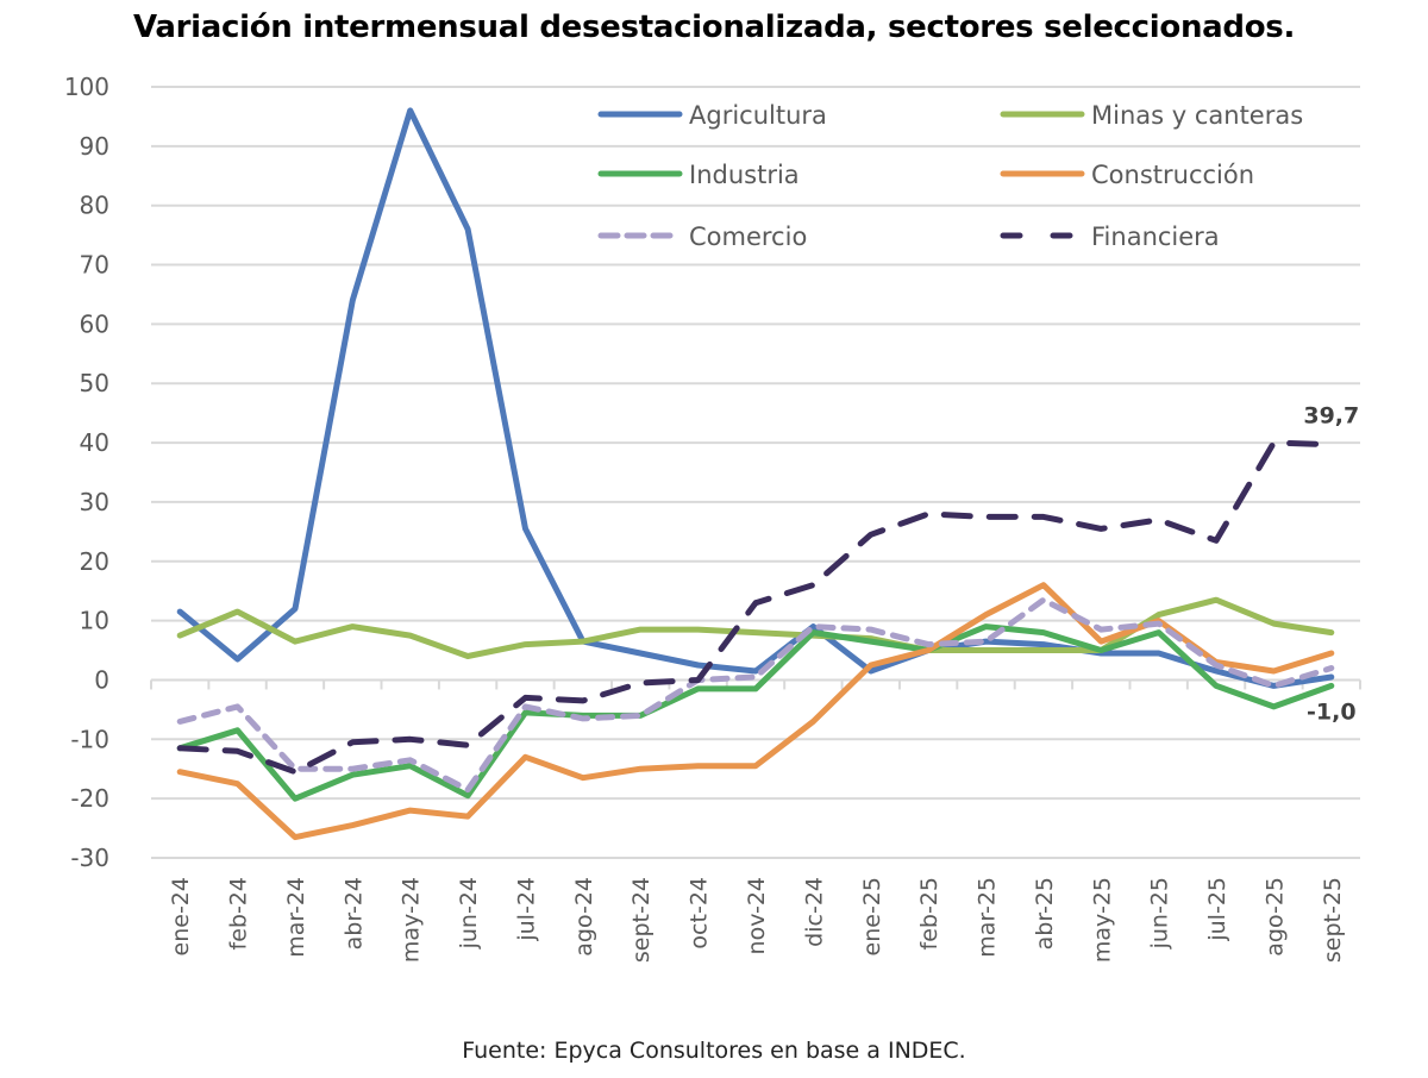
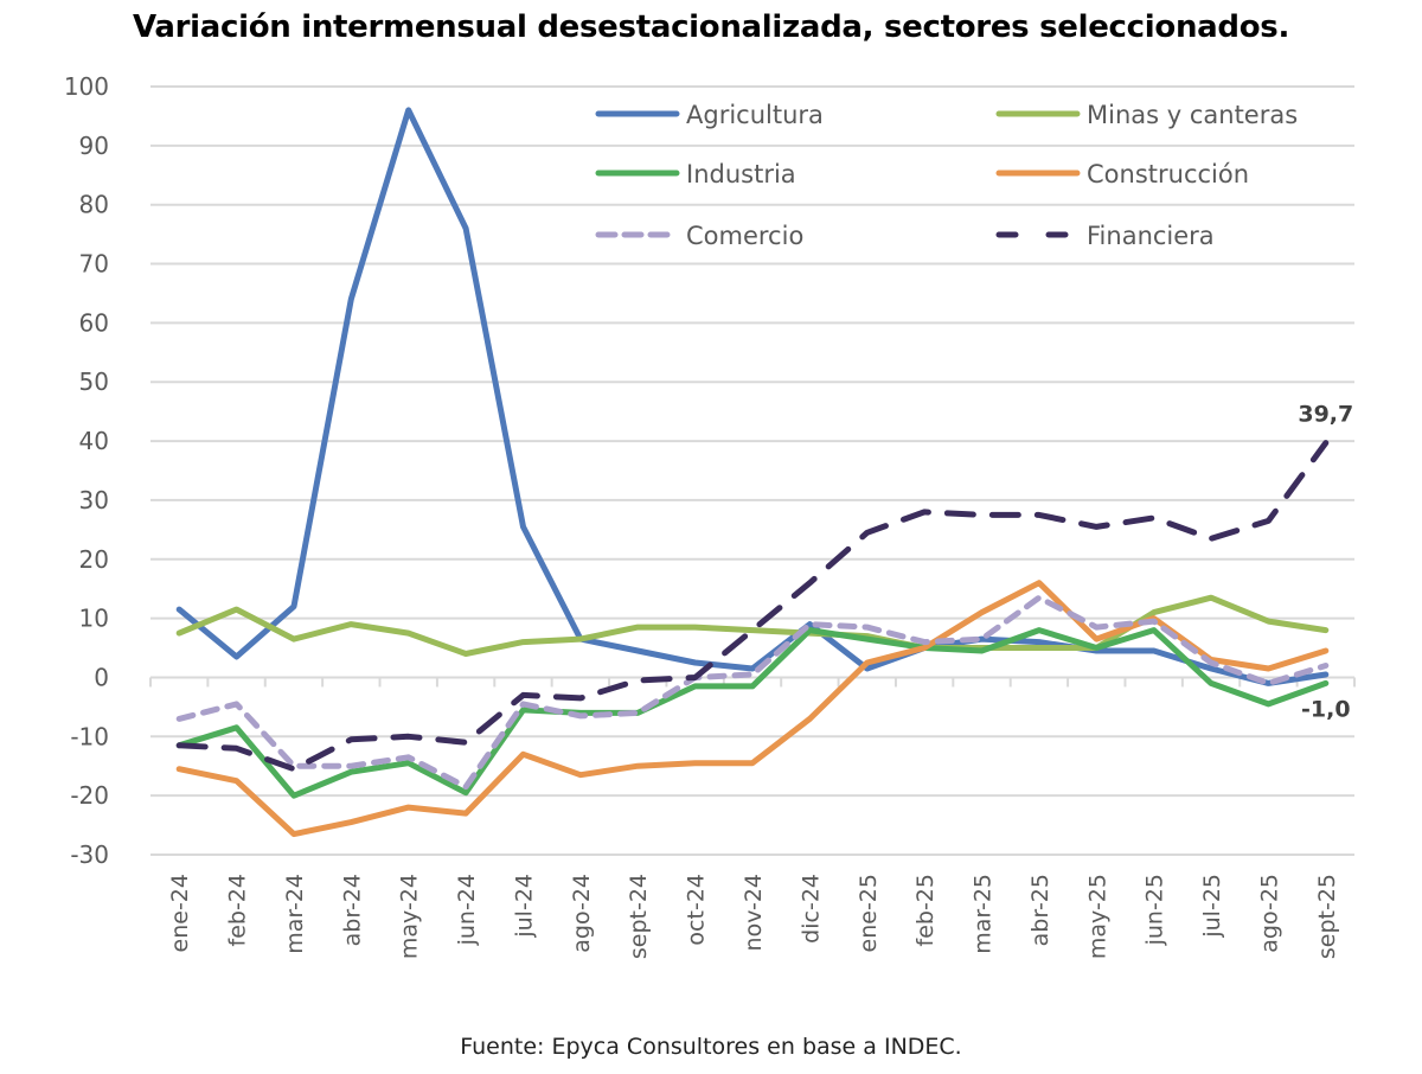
Financiera/nov-24: 13 -> 8
Industria/mar-25: 9 -> 4
Financiera/ago-25: 40 -> 26
